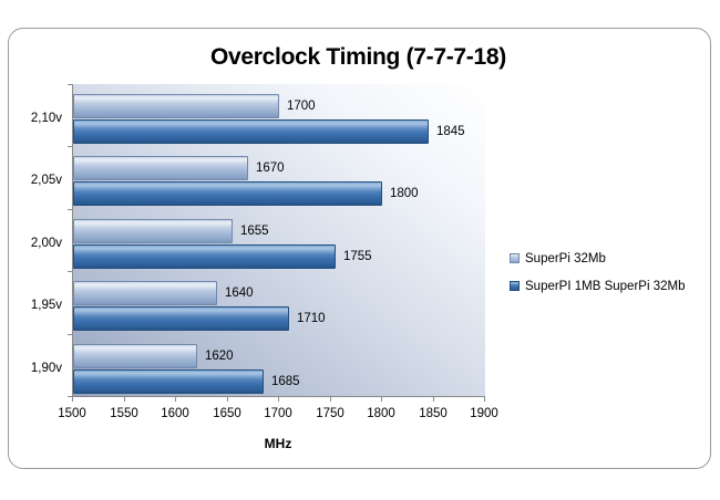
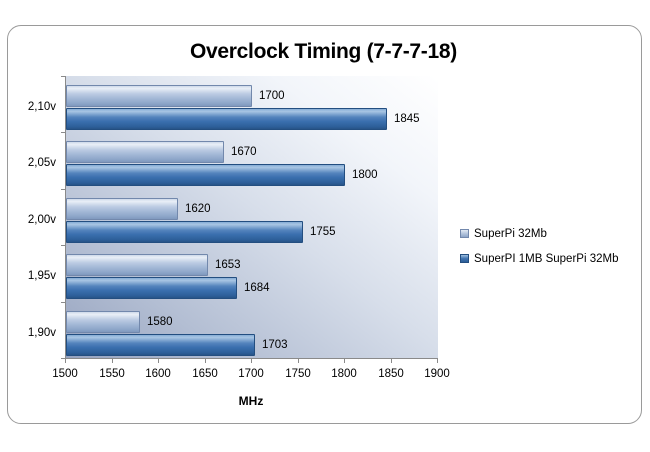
SuperPi 32Mb/2,00v: 1655 -> 1620
SuperPi 32Mb/1,95v: 1640 -> 1653
SuperPI 1MB SuperPi 32Mb/1,95v: 1710 -> 1684
SuperPi 32Mb/1,90v: 1620 -> 1580
SuperPI 1MB SuperPi 32Mb/1,90v: 1685 -> 1703
